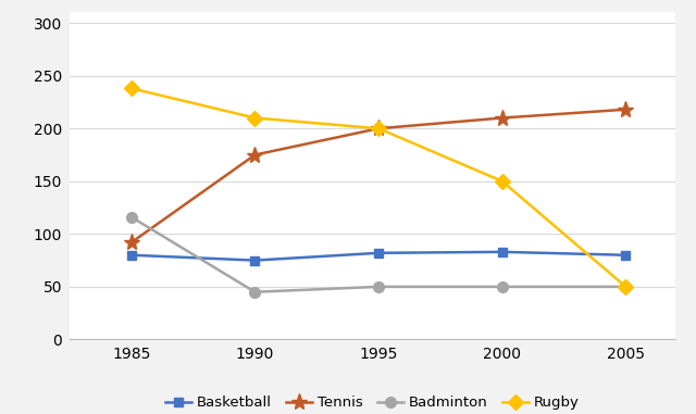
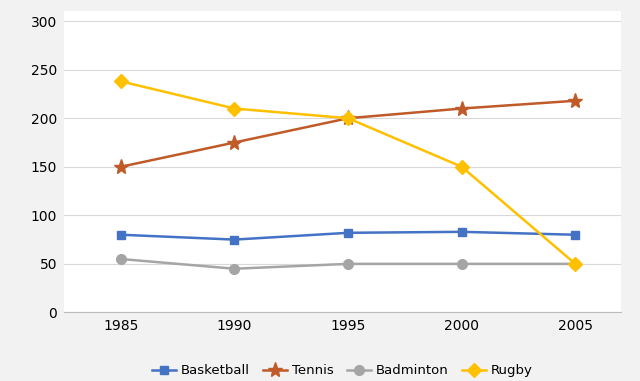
Tennis/1985: 92 -> 150
Badminton/1985: 116 -> 55
